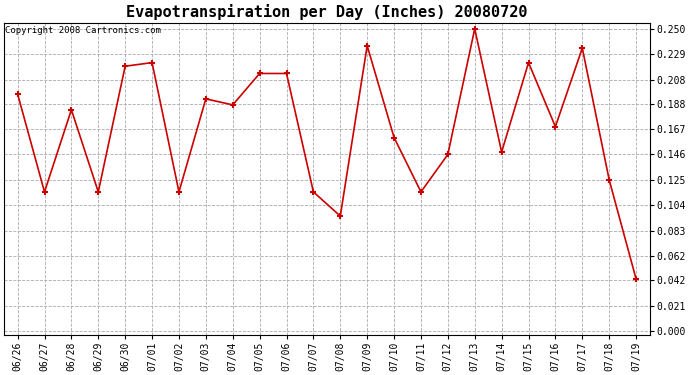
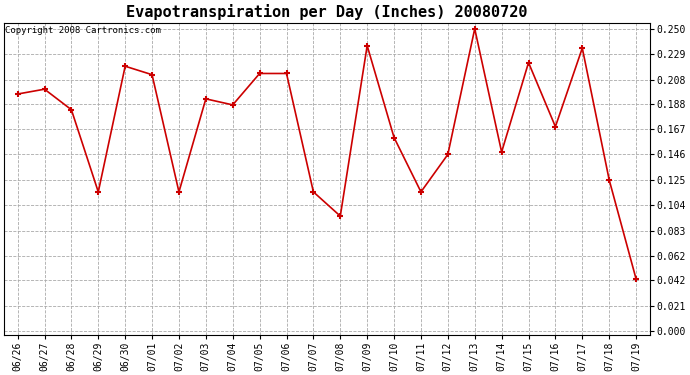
06/27: 0.115 -> 0.200
07/01: 0.222 -> 0.212
